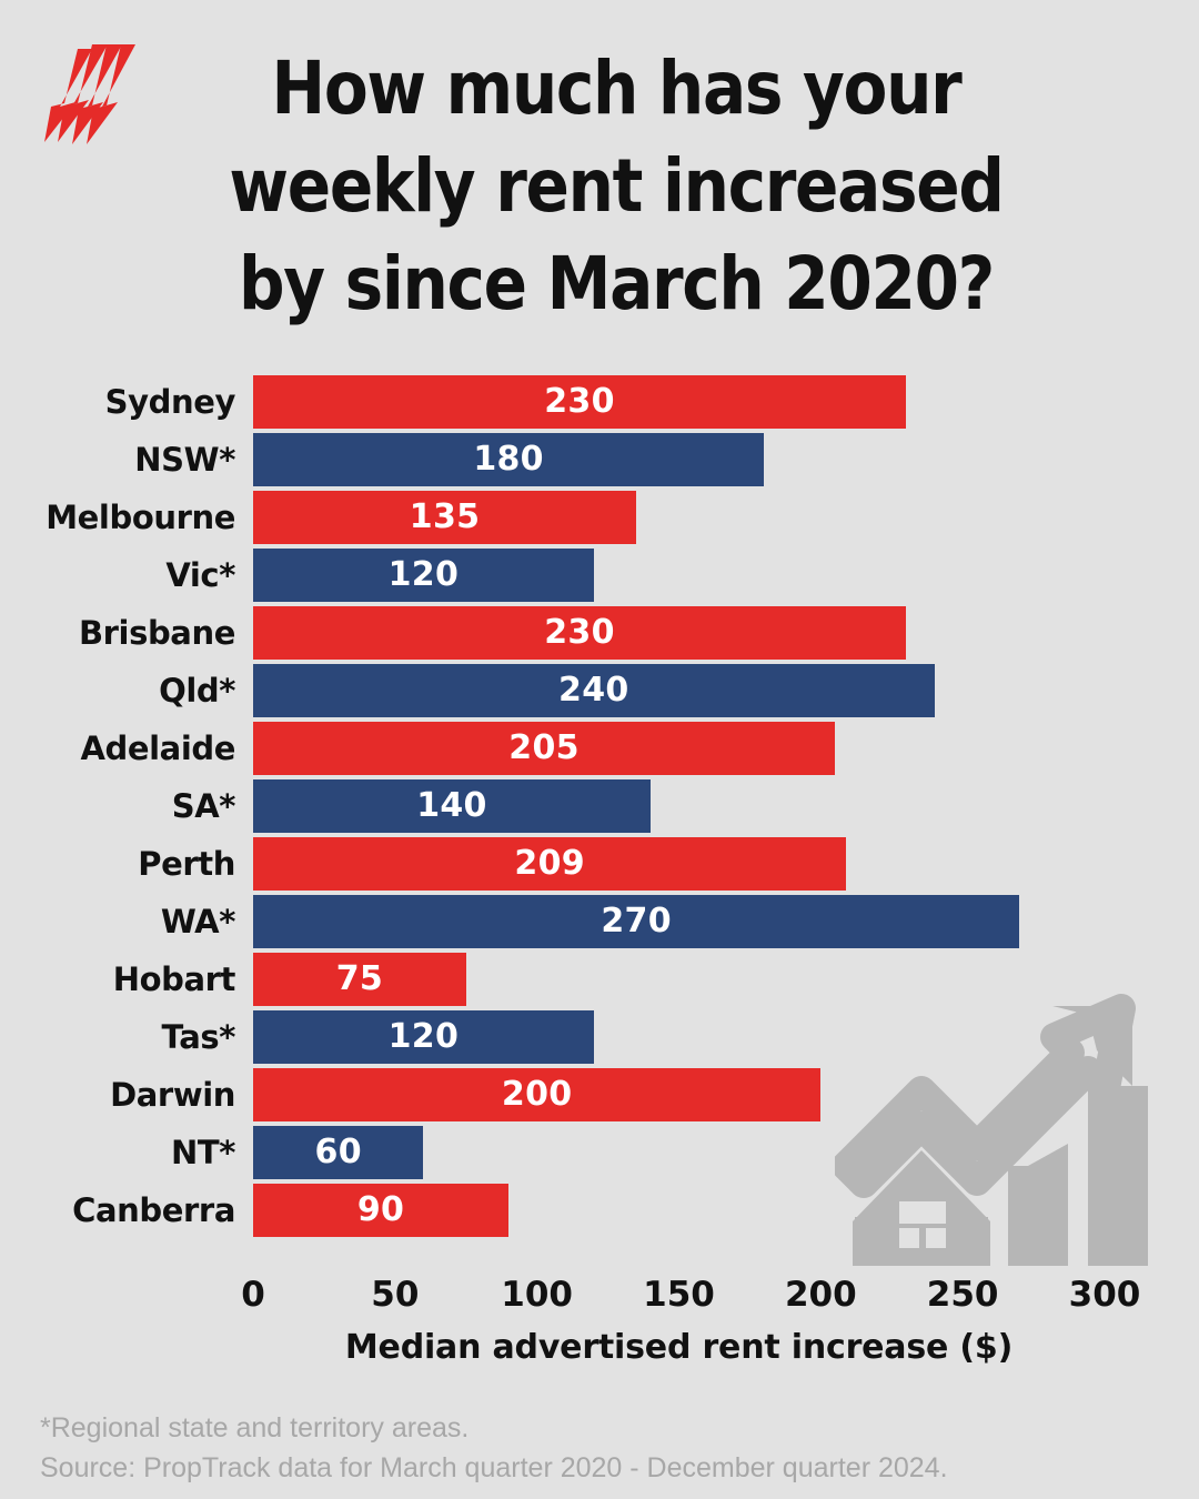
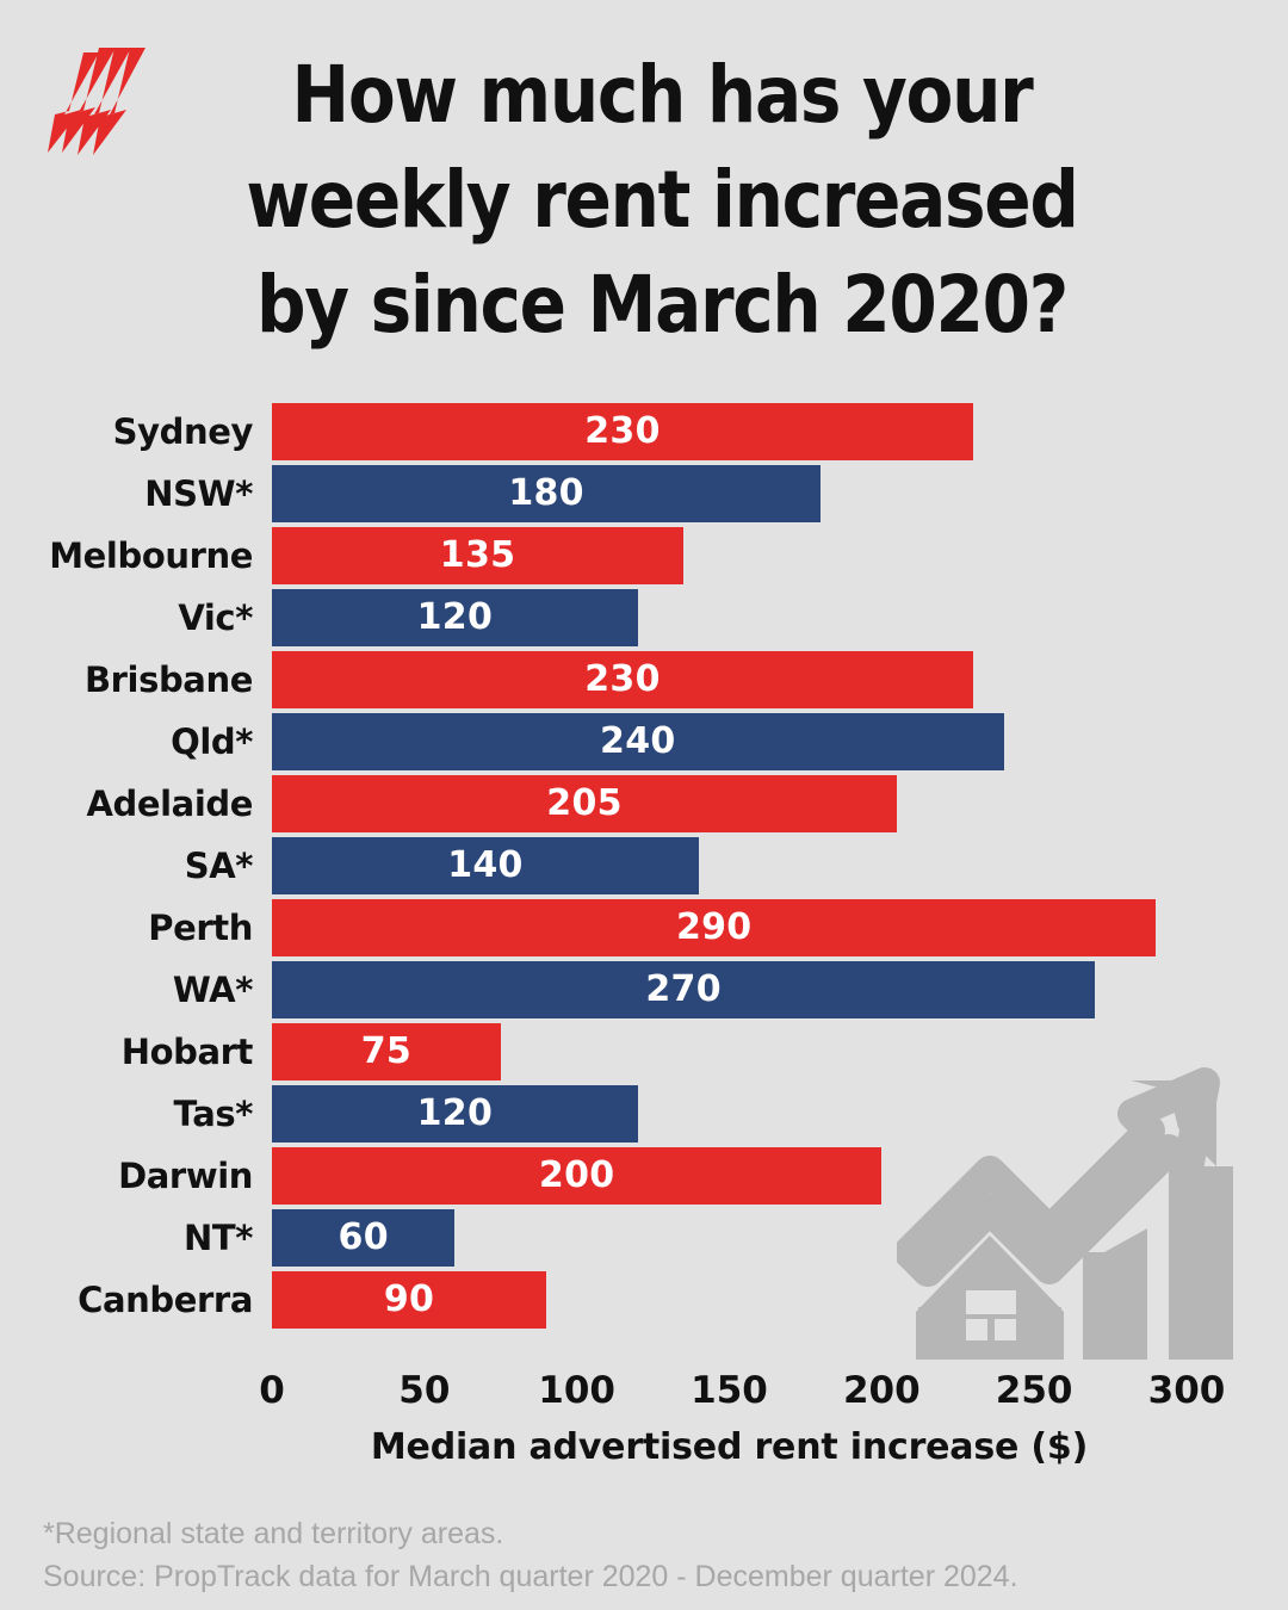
Perth: 209 -> 290
